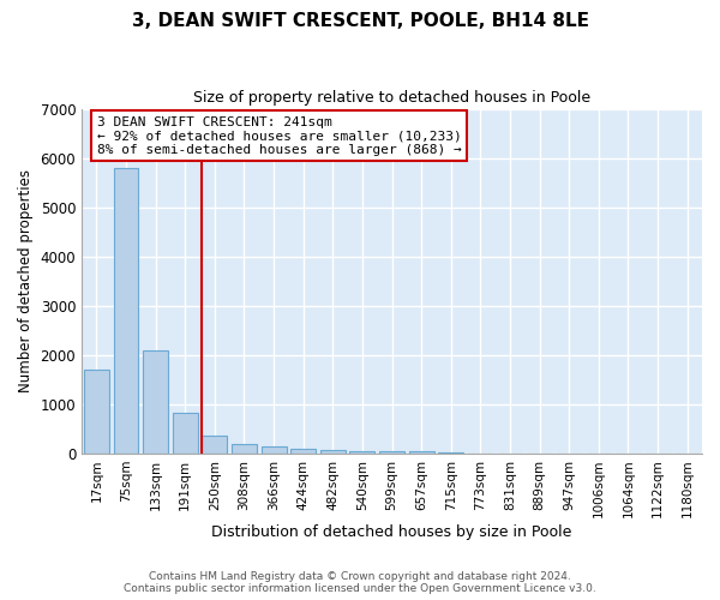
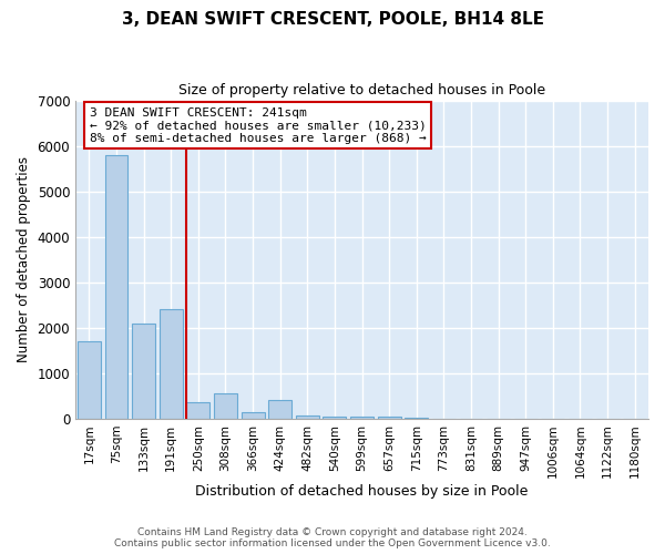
191sqm: 830 -> 2400
308sqm: 200 -> 550
424sqm: 90 -> 400
